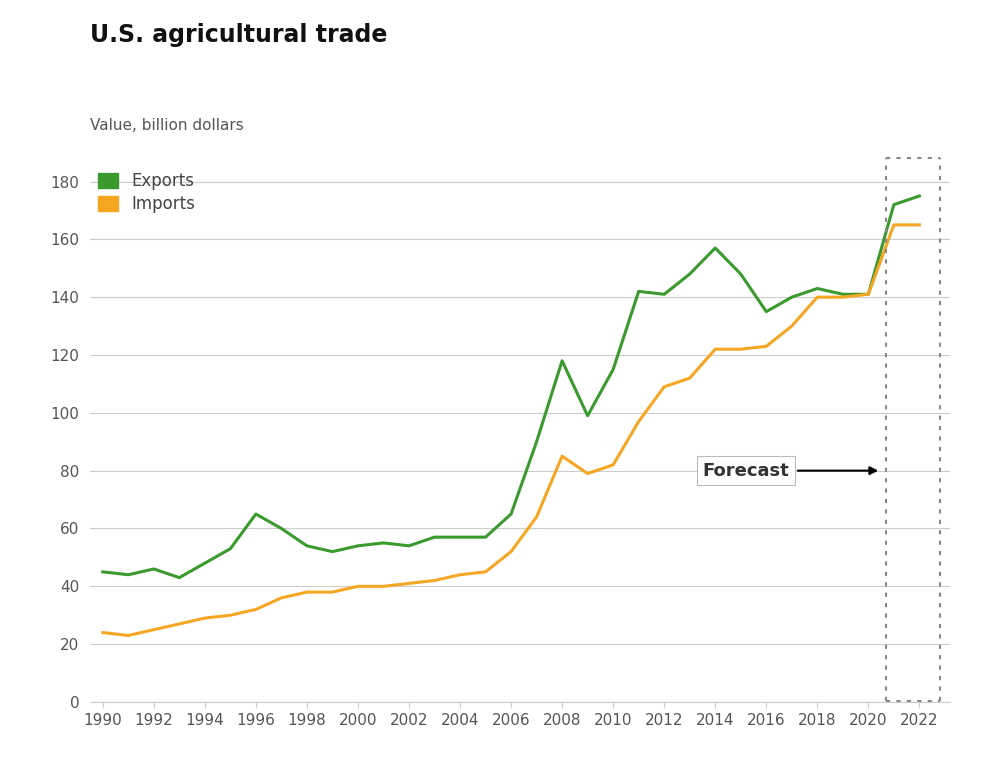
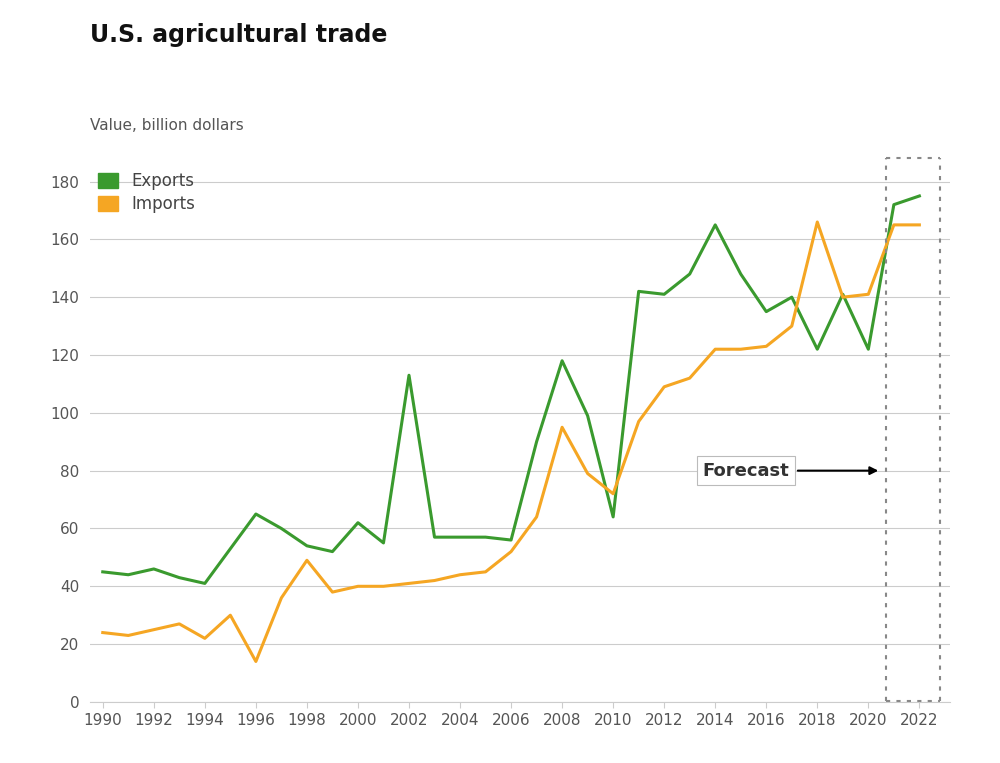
Exports/1994: 48 -> 41
Imports/1994: 29 -> 22
Imports/1996: 32 -> 14
Imports/1998: 38 -> 49
Exports/2000: 54 -> 62
Exports/2002: 54 -> 113
Exports/2006: 65 -> 56
Imports/2008: 85 -> 95
Exports/2010: 115 -> 64
Imports/2010: 82 -> 72
Exports/2014: 157 -> 165
Exports/2018: 143 -> 122
Imports/2018: 140 -> 166
Exports/2020: 141 -> 122
